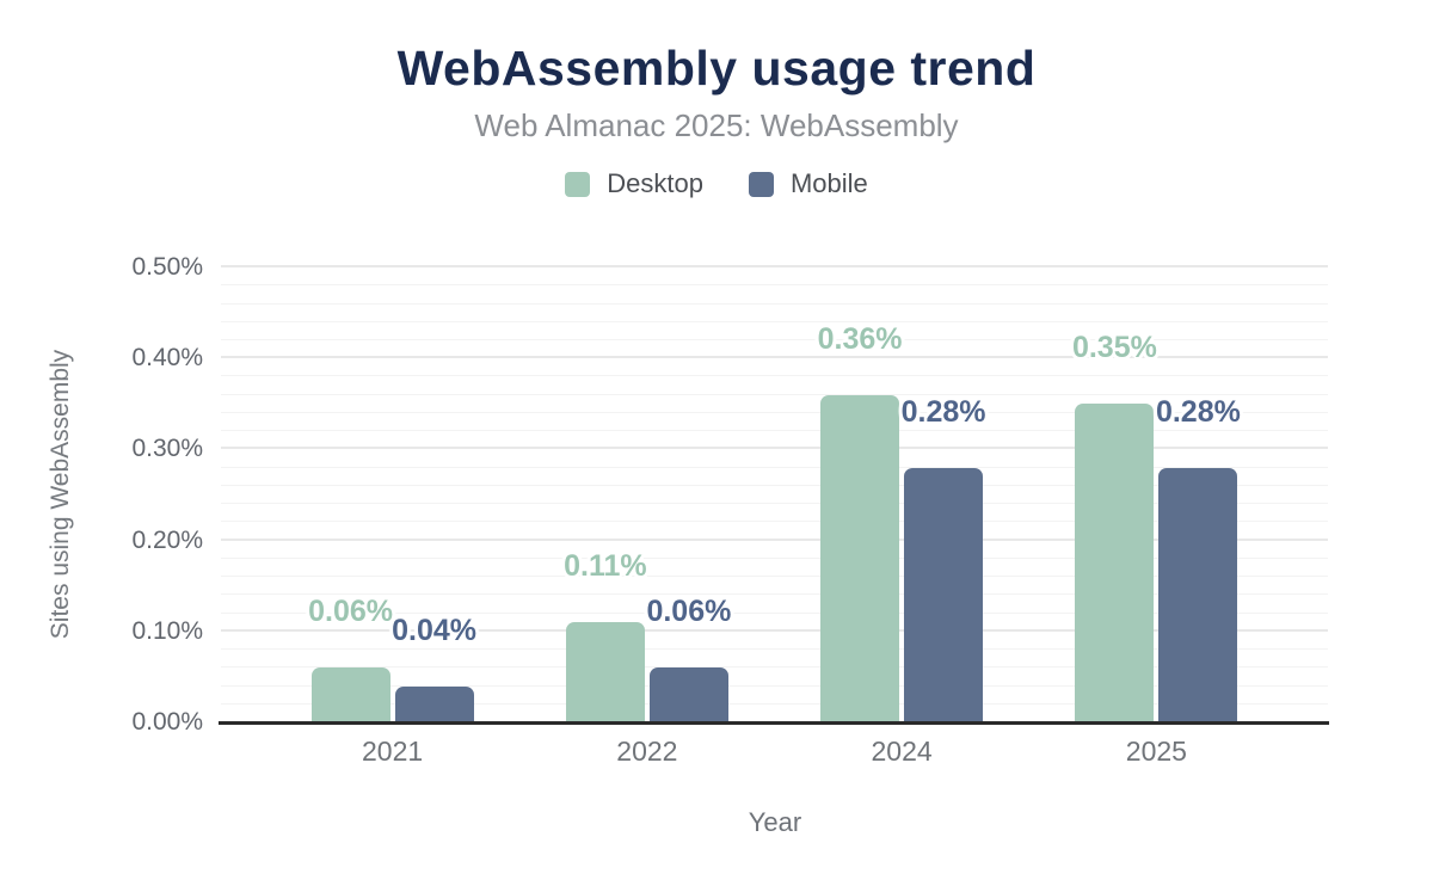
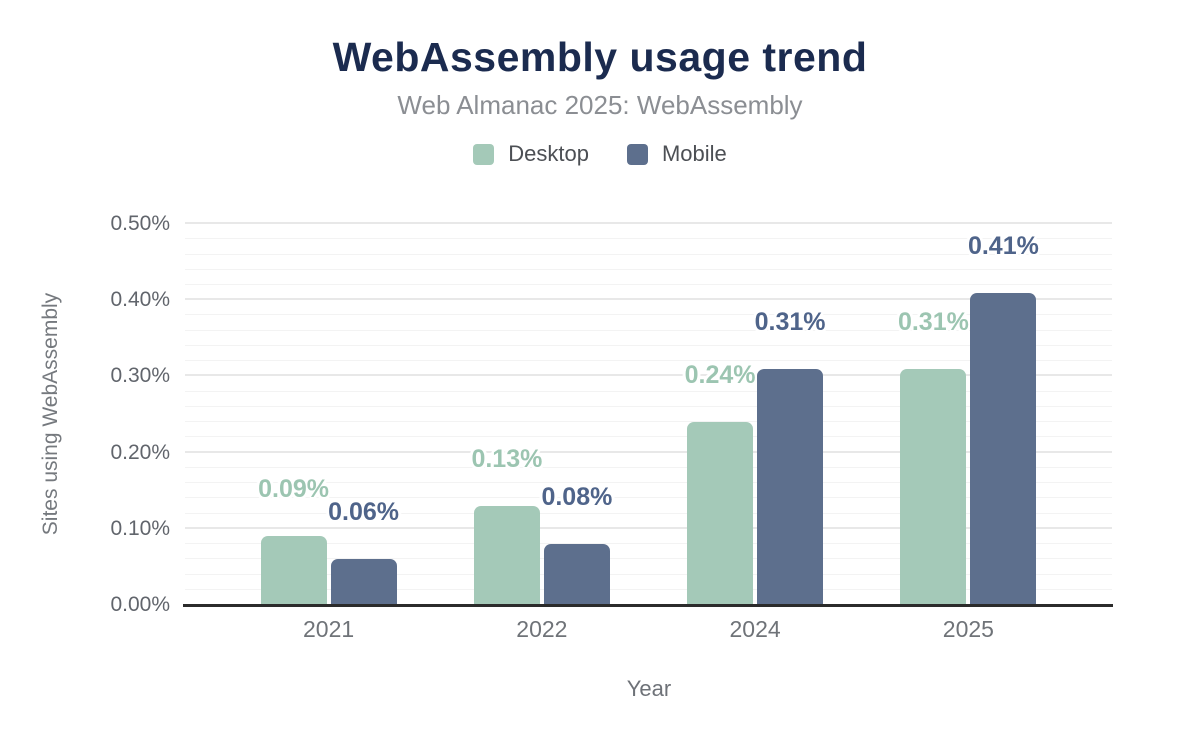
Desktop/2021: 0.06% -> 0.09%
Mobile/2021: 0.04% -> 0.06%
Desktop/2022: 0.11% -> 0.13%
Mobile/2022: 0.06% -> 0.08%
Desktop/2024: 0.36% -> 0.24%
Mobile/2024: 0.28% -> 0.31%
Desktop/2025: 0.35% -> 0.31%
Mobile/2025: 0.28% -> 0.41%
